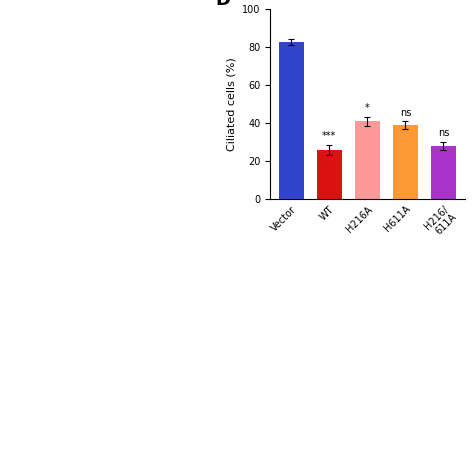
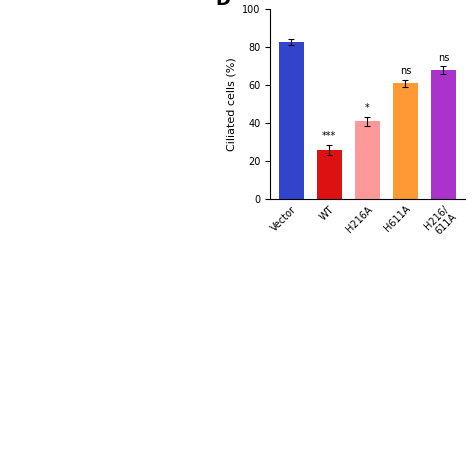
H611A: 39 -> 61
H216/ 611A: 28 -> 68
